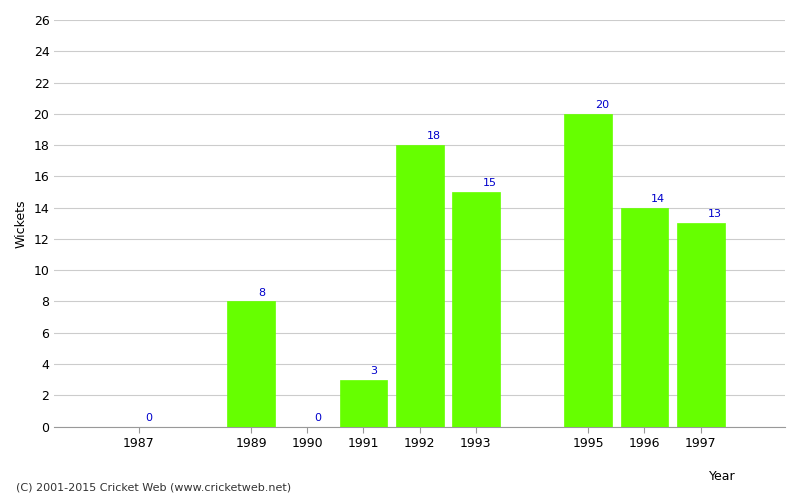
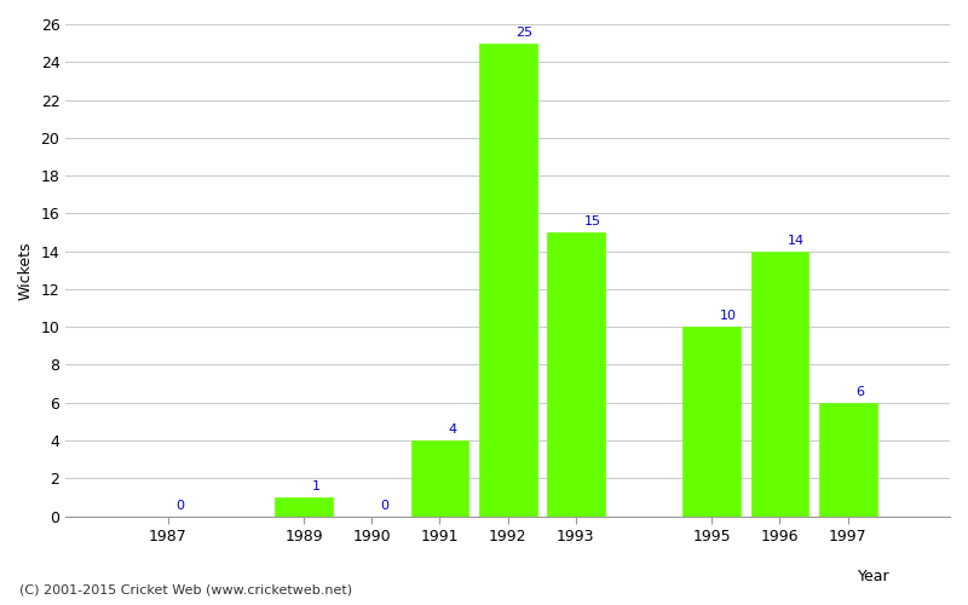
1989: 8 -> 1
1991: 3 -> 4
1992: 18 -> 25
1995: 20 -> 10
1997: 13 -> 6
